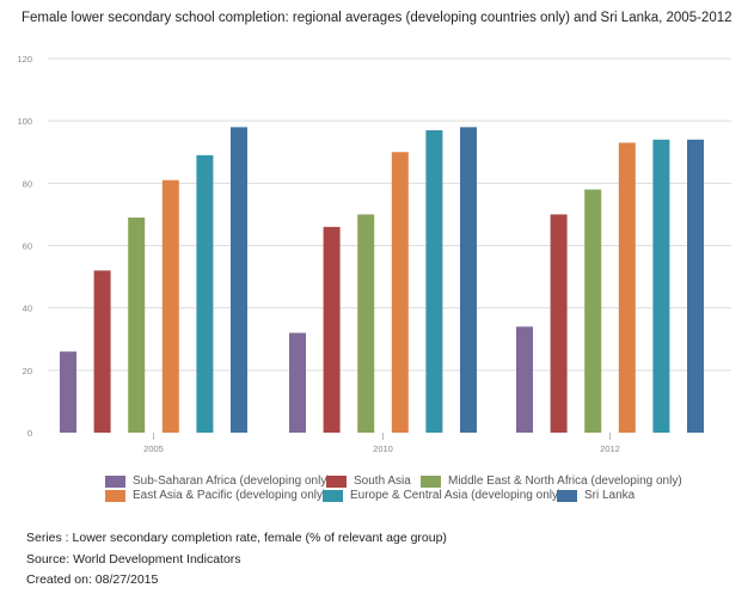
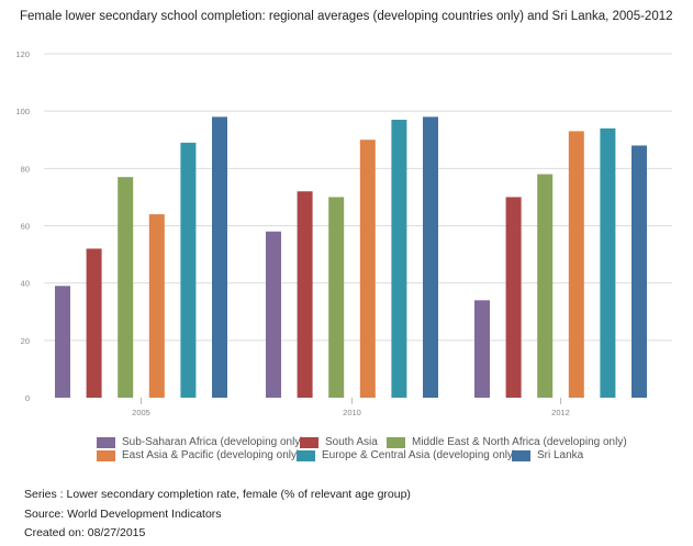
Sub-Saharan Africa (developing only)/2005: 26 -> 39
Middle East & North Africa (developing only)/2005: 69 -> 77
East Asia & Pacific (developing only)/2005: 81 -> 64
Sub-Saharan Africa (developing only)/2010: 32 -> 58
South Asia/2010: 66 -> 72
Sri Lanka/2012: 94 -> 88
